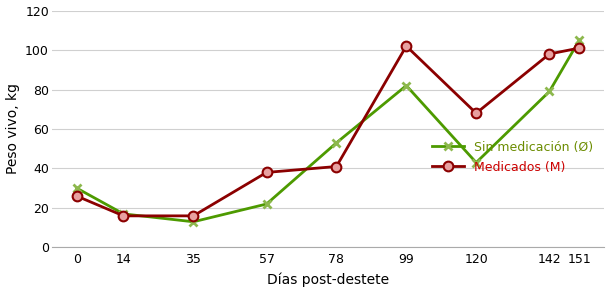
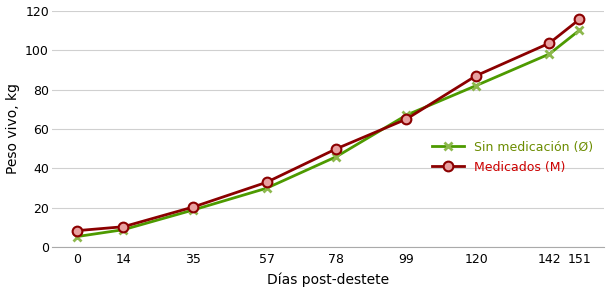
Sin medicación (Ø)/0: 30 -> 6
Medicados (M)/0: 26 -> 8
Sin medicación (Ø)/14: 17 -> 9
Medicados (M)/14: 16 -> 10
Sin medicación (Ø)/35: 13 -> 19
Medicados (M)/35: 16 -> 20
Sin medicación (Ø)/57: 22 -> 30
Medicados (M)/57: 38 -> 33
Sin medicación (Ø)/78: 53 -> 46
Medicados (M)/78: 41 -> 50
Sin medicación (Ø)/99: 82 -> 67
Medicados (M)/99: 102 -> 65
Sin medicación (Ø)/120: 43 -> 82
Medicados (M)/120: 68 -> 87
Sin medicación (Ø)/142: 79 -> 98
Medicados (M)/142: 98 -> 104
Sin medicación (Ø)/151: 105 -> 110
Medicados (M)/151: 101 -> 116
